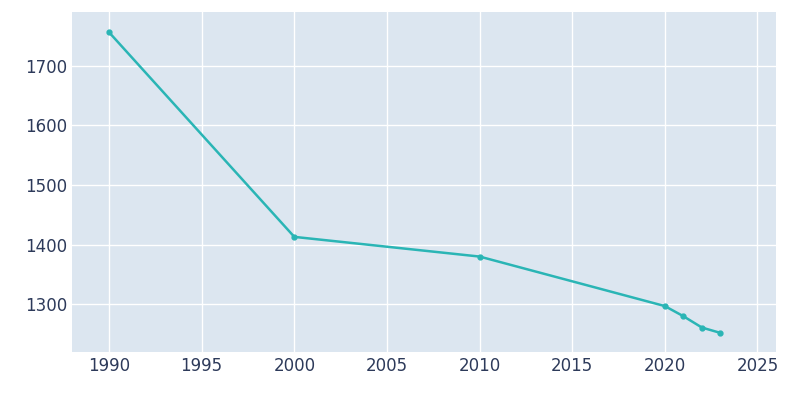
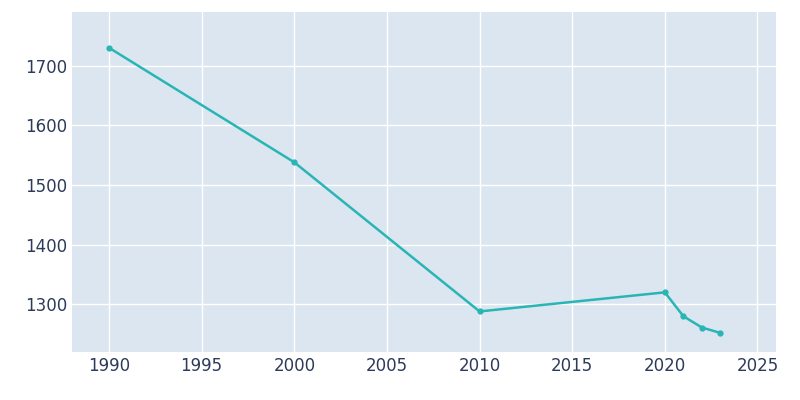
1990: 1756 -> 1730
2000: 1413 -> 1538
2010: 1380 -> 1288
2020: 1297 -> 1320
